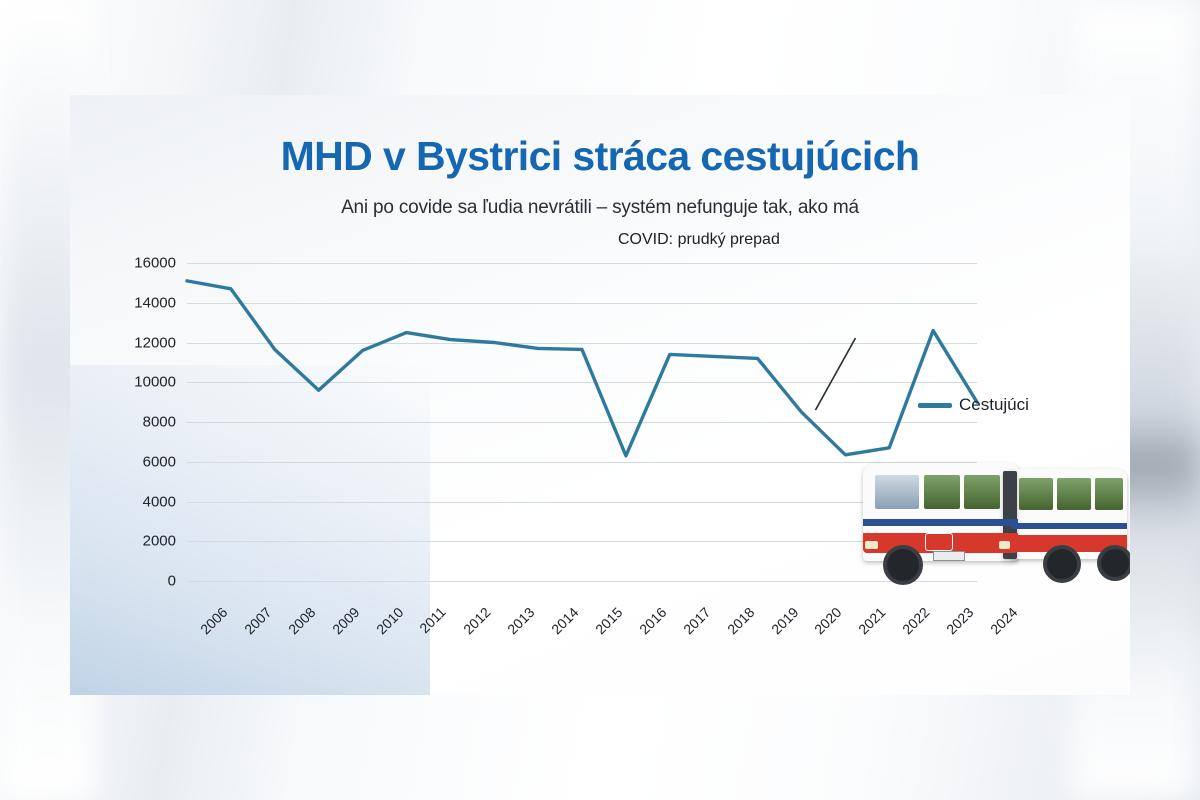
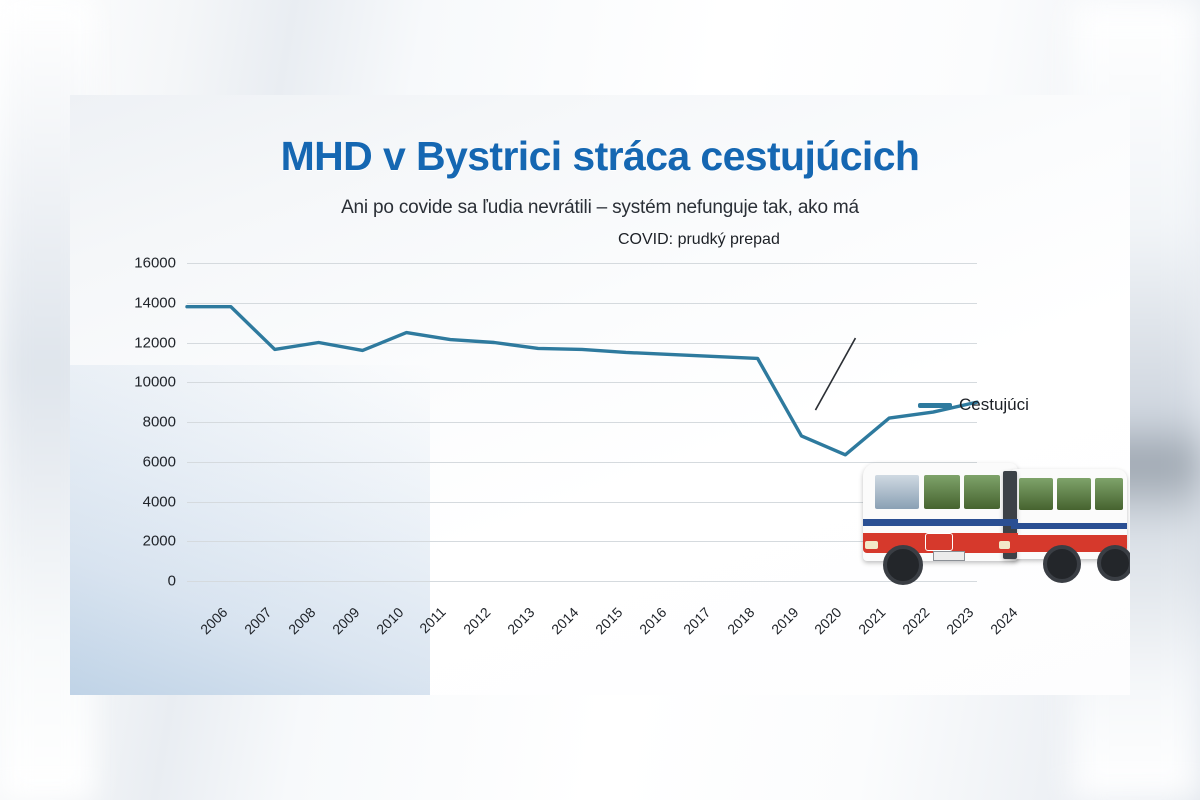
2006: 15100 -> 13800
2007: 14700 -> 13800
2009: 9600 -> 12000
2016: 6300 -> 11500
2020: 8500 -> 7300
2022: 6700 -> 8200
2023: 12600 -> 8500
